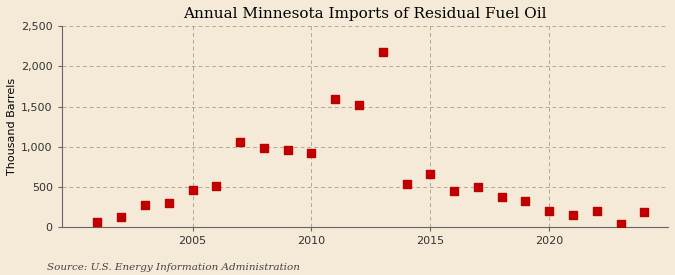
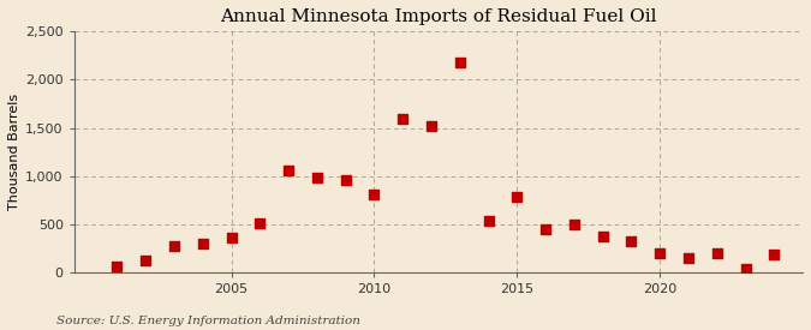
2005: 460 -> 360
2010: 920 -> 810
2015: 660 -> 780
